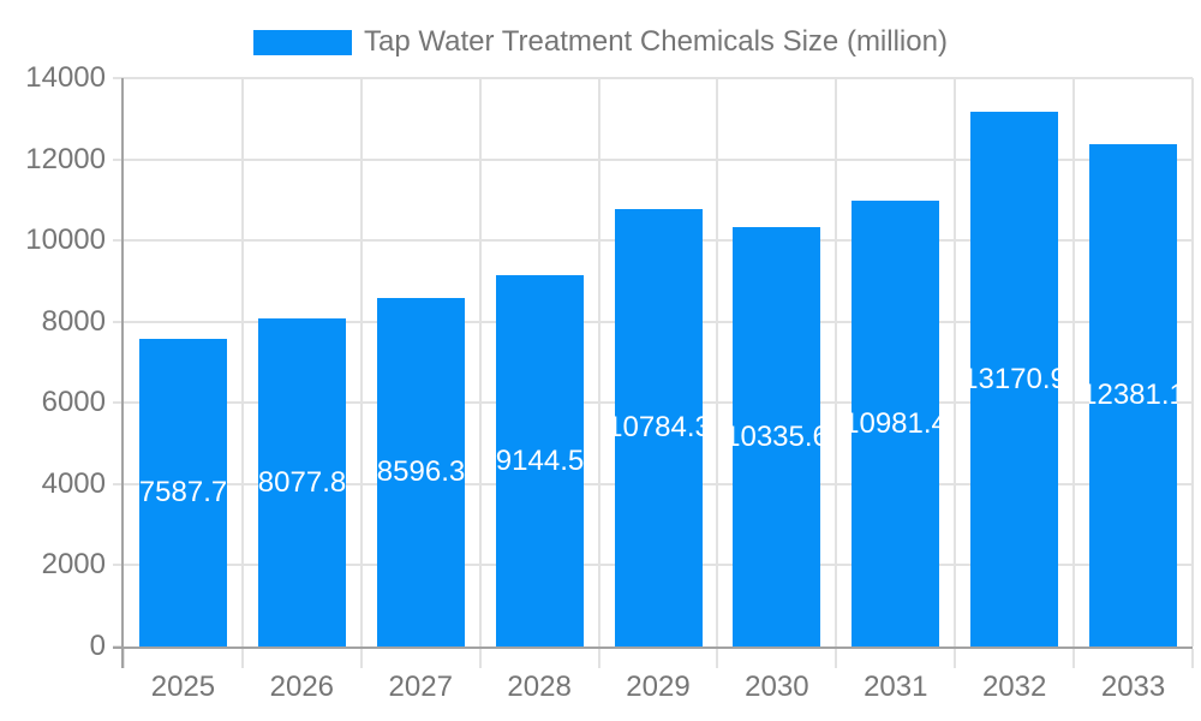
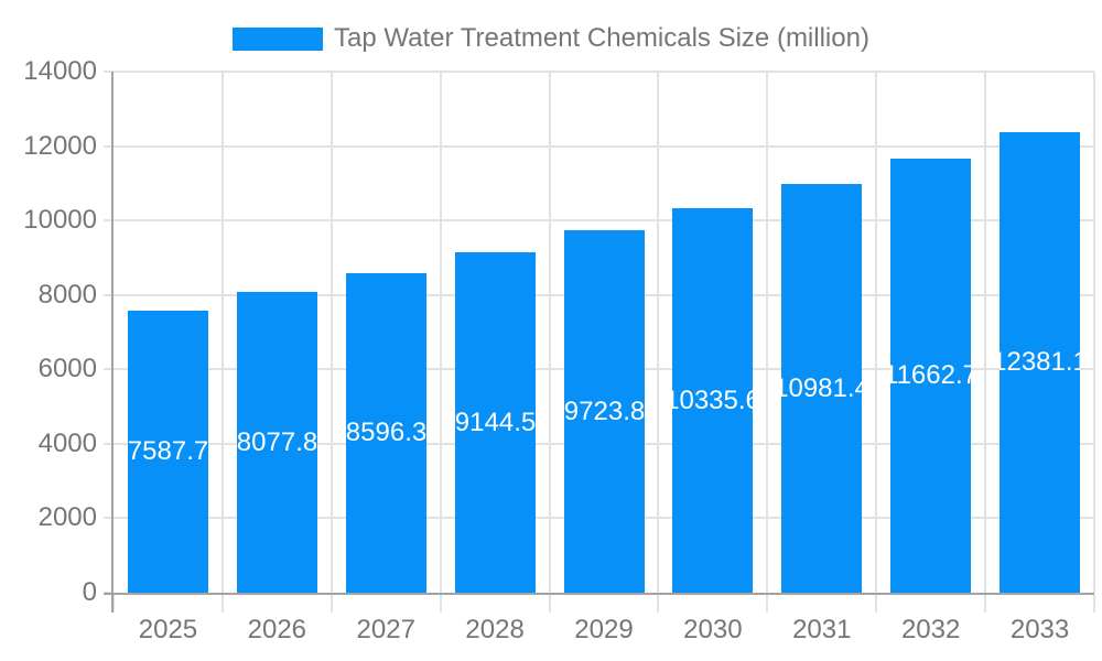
2029: 10784.3 -> 9723.8
2032: 13170.9 -> 11662.7
